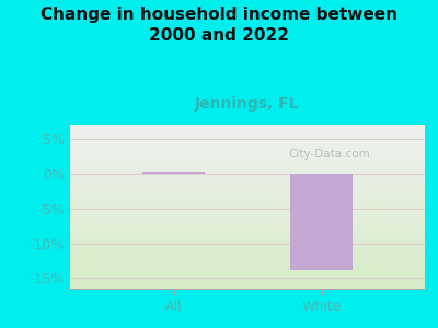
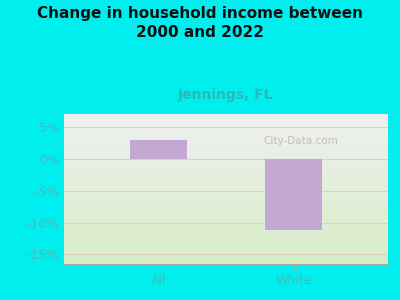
All: 0.2% -> 3.0%
White: -13.8% -> -11.2%
